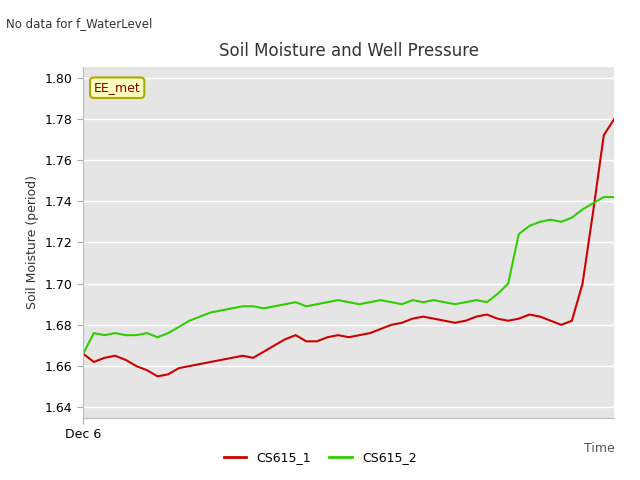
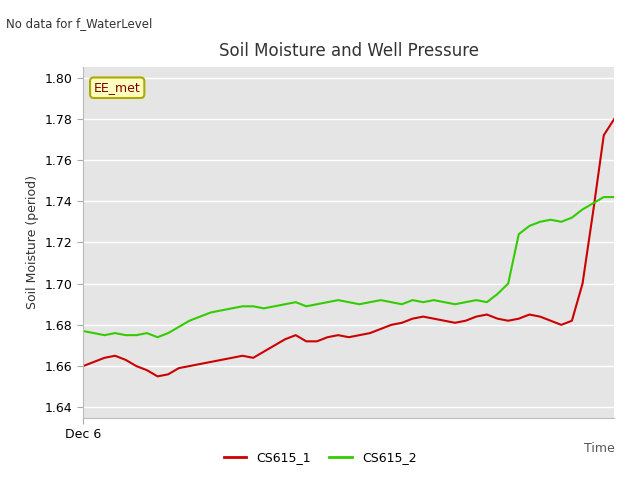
CS615_1/Dec 6: 1.666 -> 1.660
CS615_2/Dec 6: 1.666 -> 1.677
